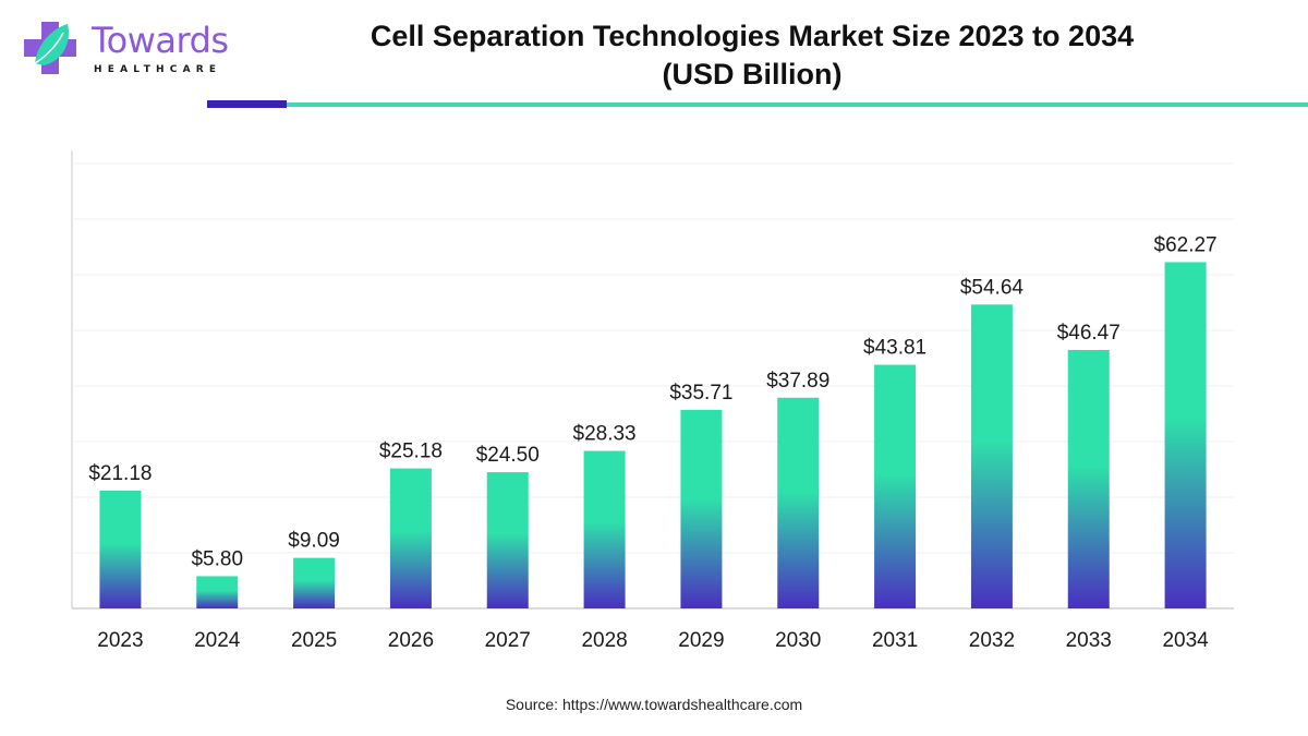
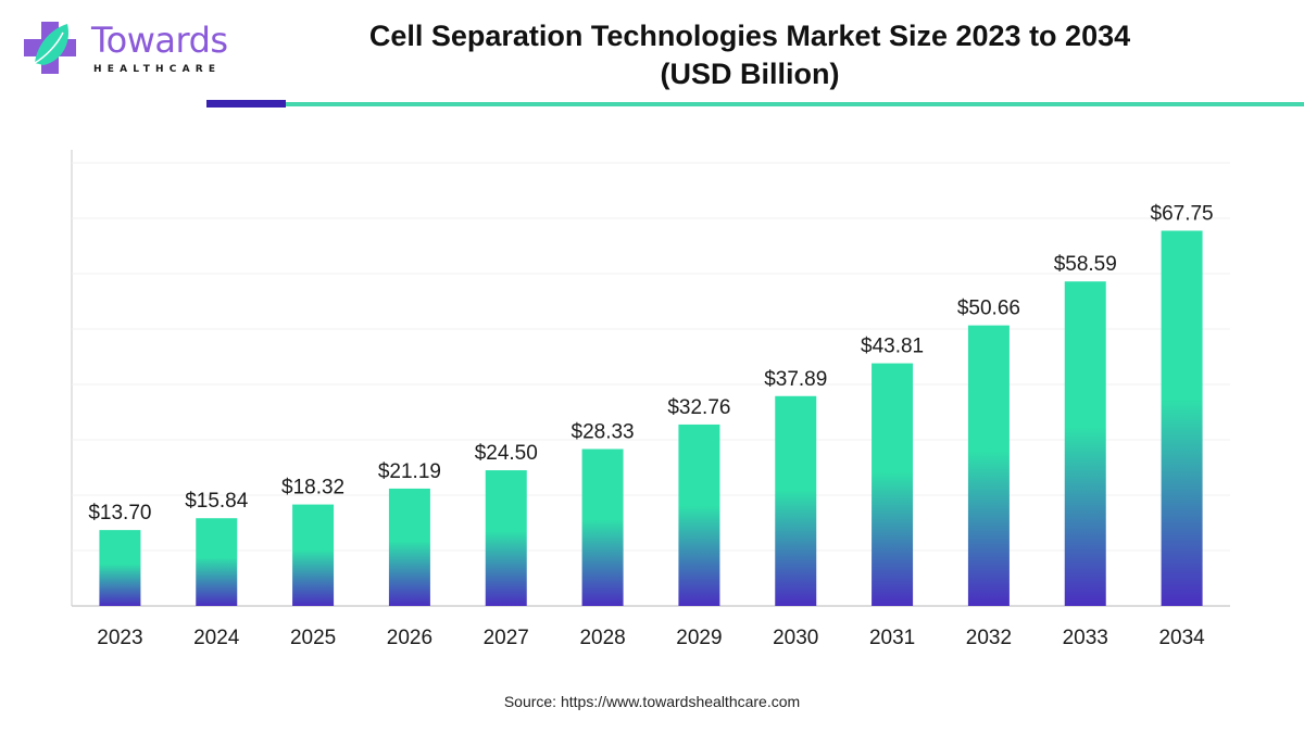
2023: $21.18 -> $13.70
2024: $5.80 -> $15.84
2025: $9.09 -> $18.32
2026: $25.18 -> $21.19
2029: $35.71 -> $32.76
2032: $54.64 -> $50.66
2033: $46.47 -> $58.59
2034: $62.27 -> $67.75
